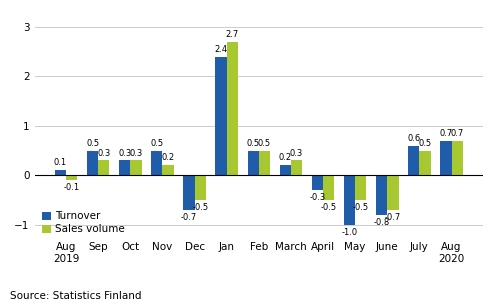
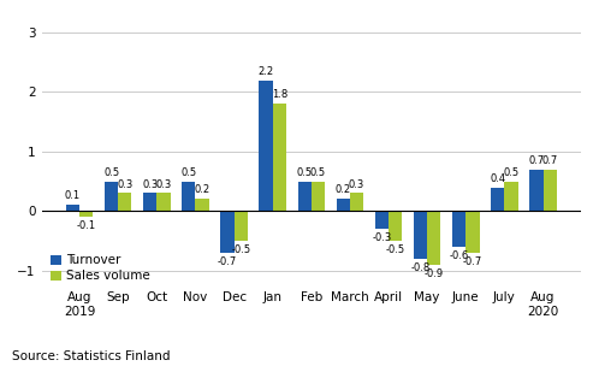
Turnover/Jan: 2.4 -> 2.2
Sales volume/Jan: 2.7 -> 1.8
Turnover/May: -1.0 -> -0.8
Sales volume/May: -0.5 -> -0.9
Turnover/June: -0.8 -> -0.6
Turnover/July: 0.6 -> 0.4
